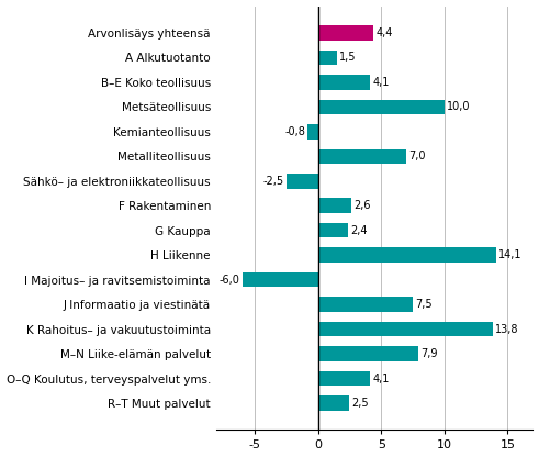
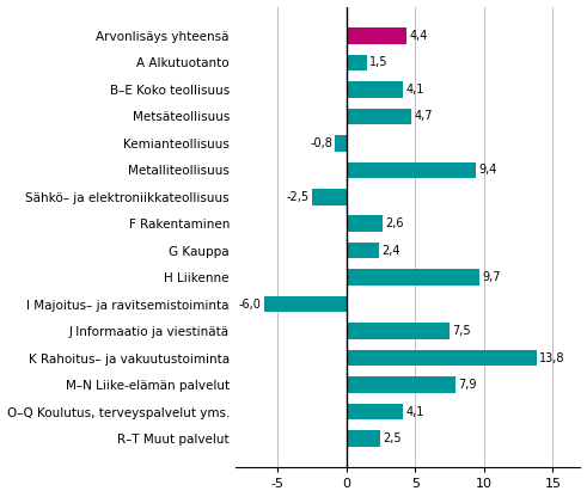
Metsäteollisuus: 10,0 -> 4,7
Metalliteollisuus: 7,0 -> 9,4
H Liikenne: 14,1 -> 9,7
